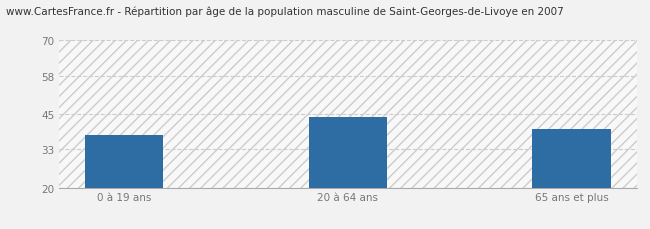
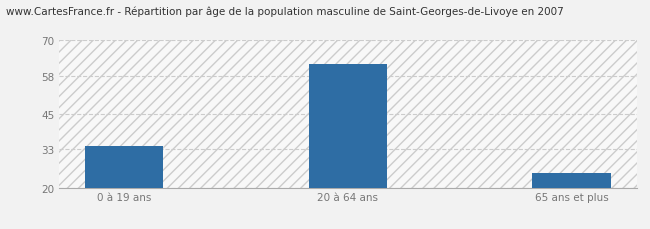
0 à 19 ans: 38 -> 34
20 à 64 ans: 44 -> 62
65 ans et plus: 40 -> 25
